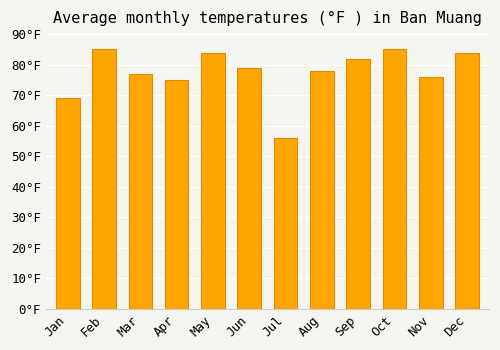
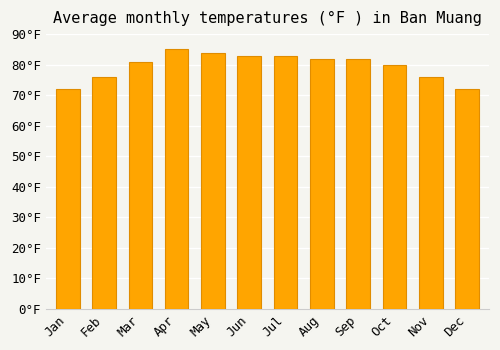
Jan: 69°F -> 72°F
Feb: 85°F -> 76°F
Mar: 77°F -> 81°F
Apr: 75°F -> 85°F
Jun: 79°F -> 83°F
Jul: 56°F -> 83°F
Aug: 78°F -> 82°F
Oct: 85°F -> 80°F
Dec: 84°F -> 72°F
